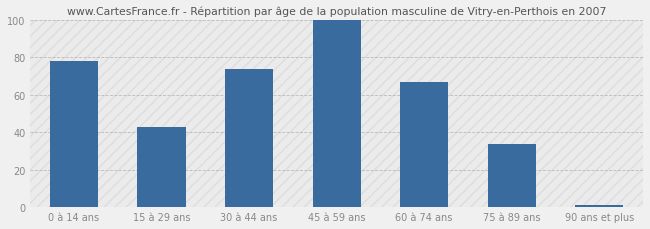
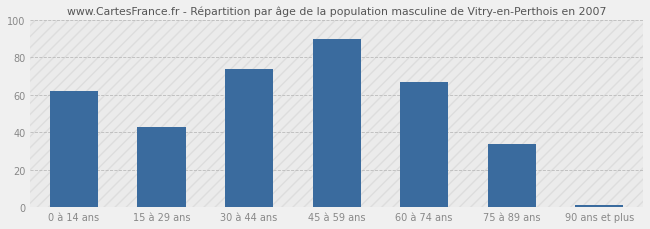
0 à 14 ans: 78 -> 62
45 à 59 ans: 100 -> 90
